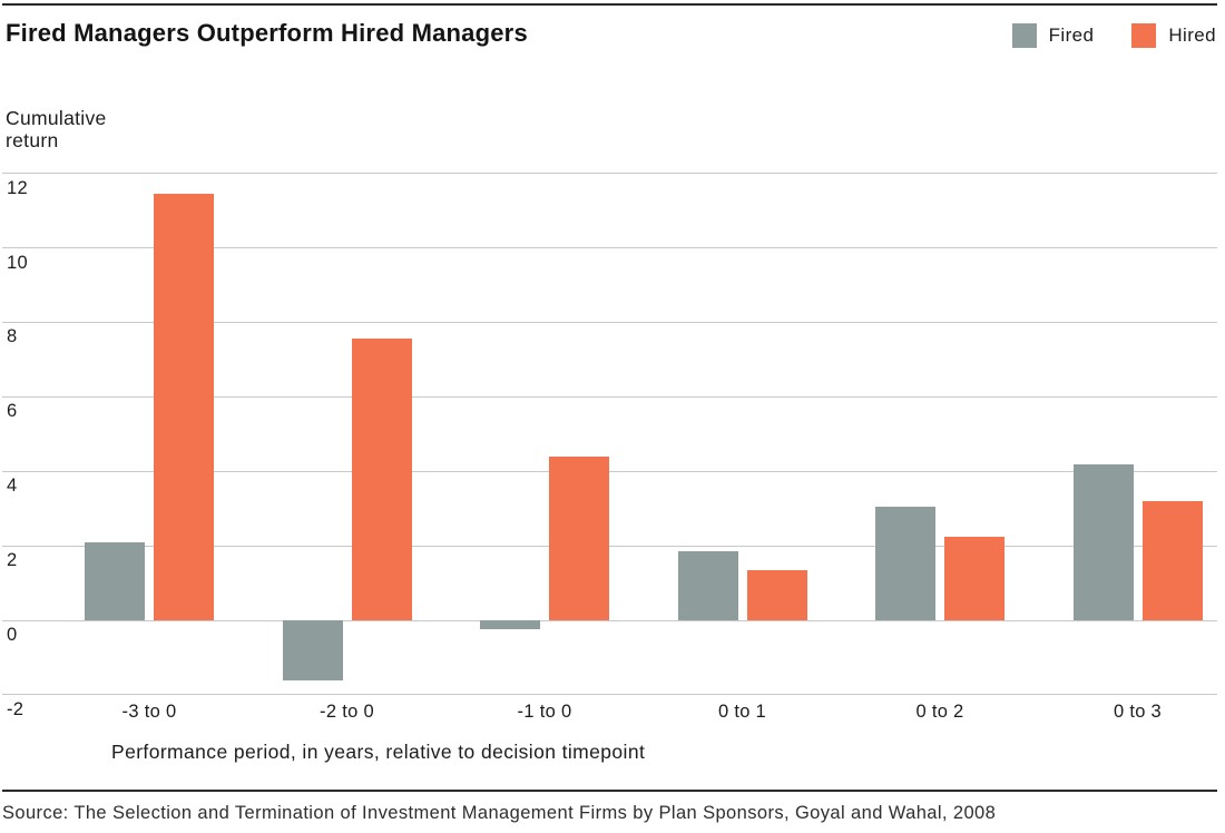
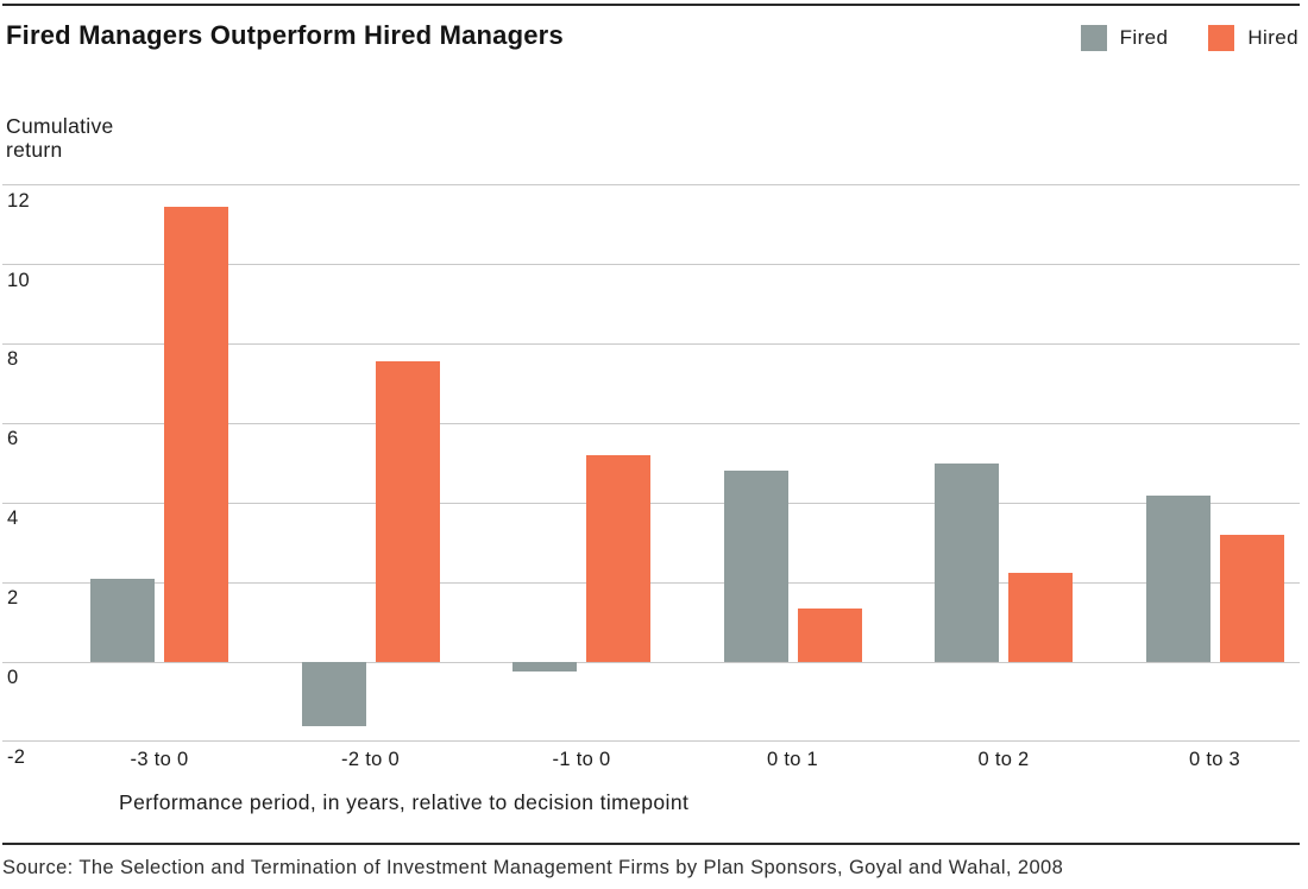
Hired/-1 to 0: 4.4 -> 5.2
Fired/0 to 1: 1.9 -> 4.8
Fired/0 to 2: 3.0 -> 5.0
